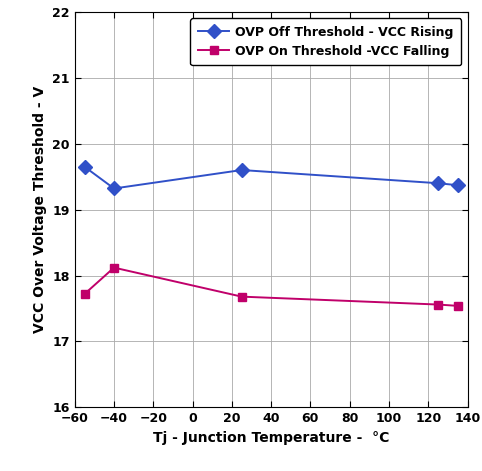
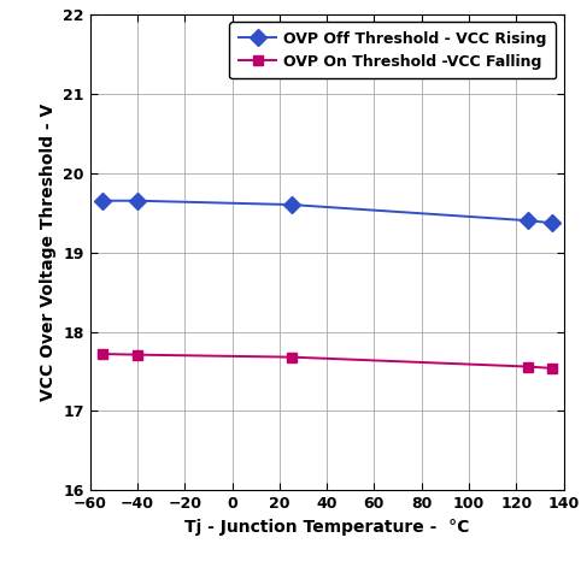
OVP Off Threshold - VCC Rising/−40: 19.32 -> 19.65
OVP On Threshold -VCC Falling/−40: 18.12 -> 17.71
